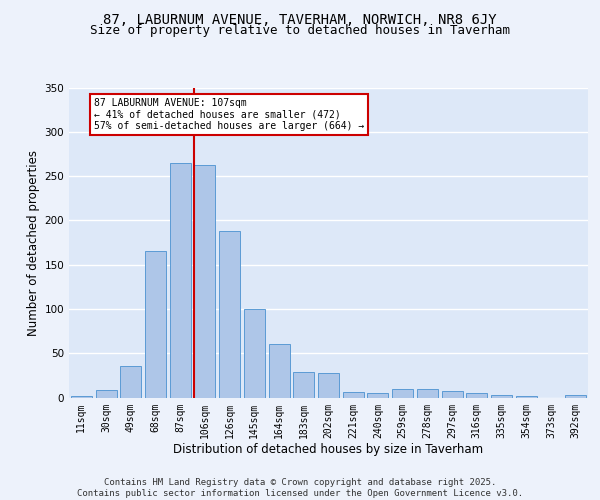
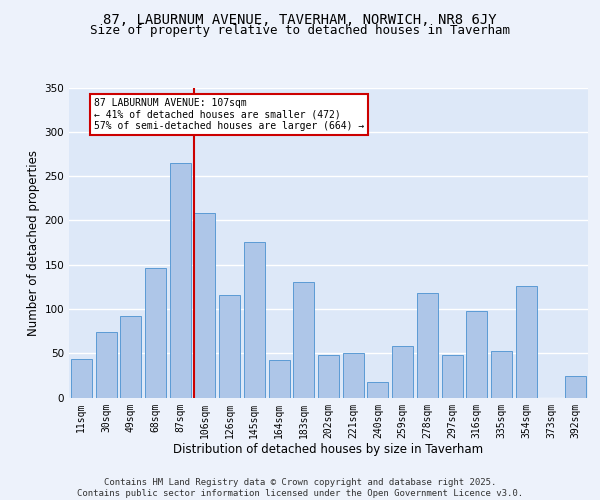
11sqm: 2 -> 44
30sqm: 9 -> 74
49sqm: 36 -> 92
68sqm: 165 -> 146
106sqm: 262 -> 208
126sqm: 188 -> 116
145sqm: 100 -> 176
164sqm: 60 -> 42
183sqm: 29 -> 130
202sqm: 28 -> 48
221sqm: 6 -> 50
240sqm: 5 -> 18
259sqm: 10 -> 58
278sqm: 10 -> 118
297sqm: 7 -> 48
316sqm: 5 -> 98
335sqm: 3 -> 52
354sqm: 2 -> 126
392sqm: 3 -> 24
